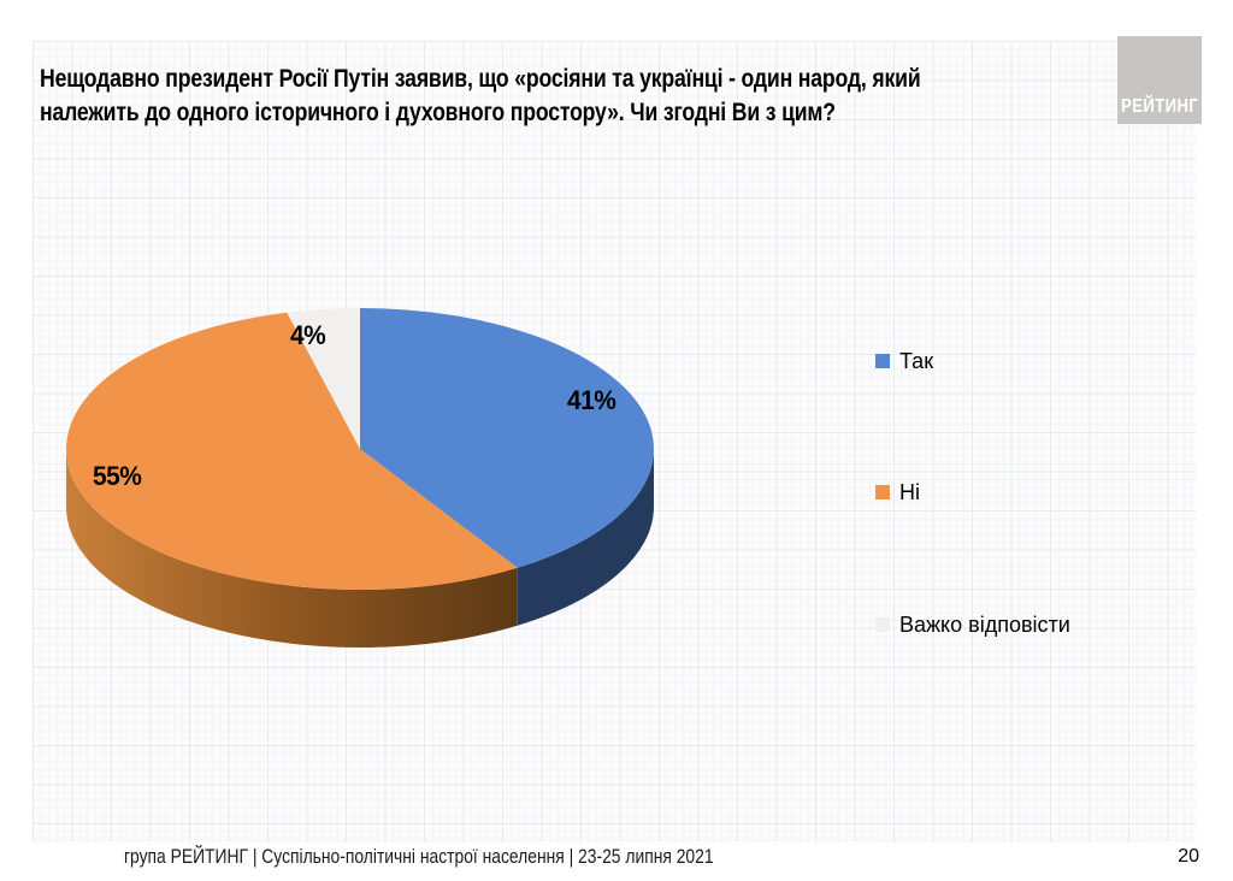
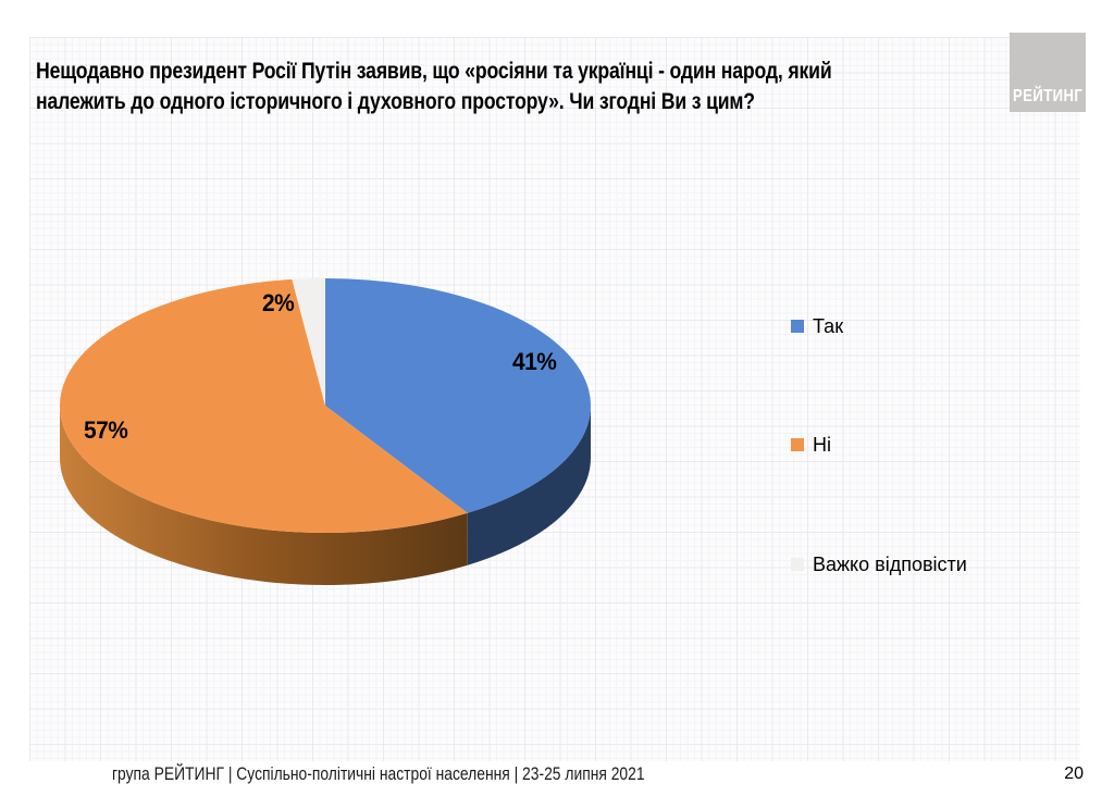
Ні: 55% -> 57%
Важко відповісти: 4% -> 2%
